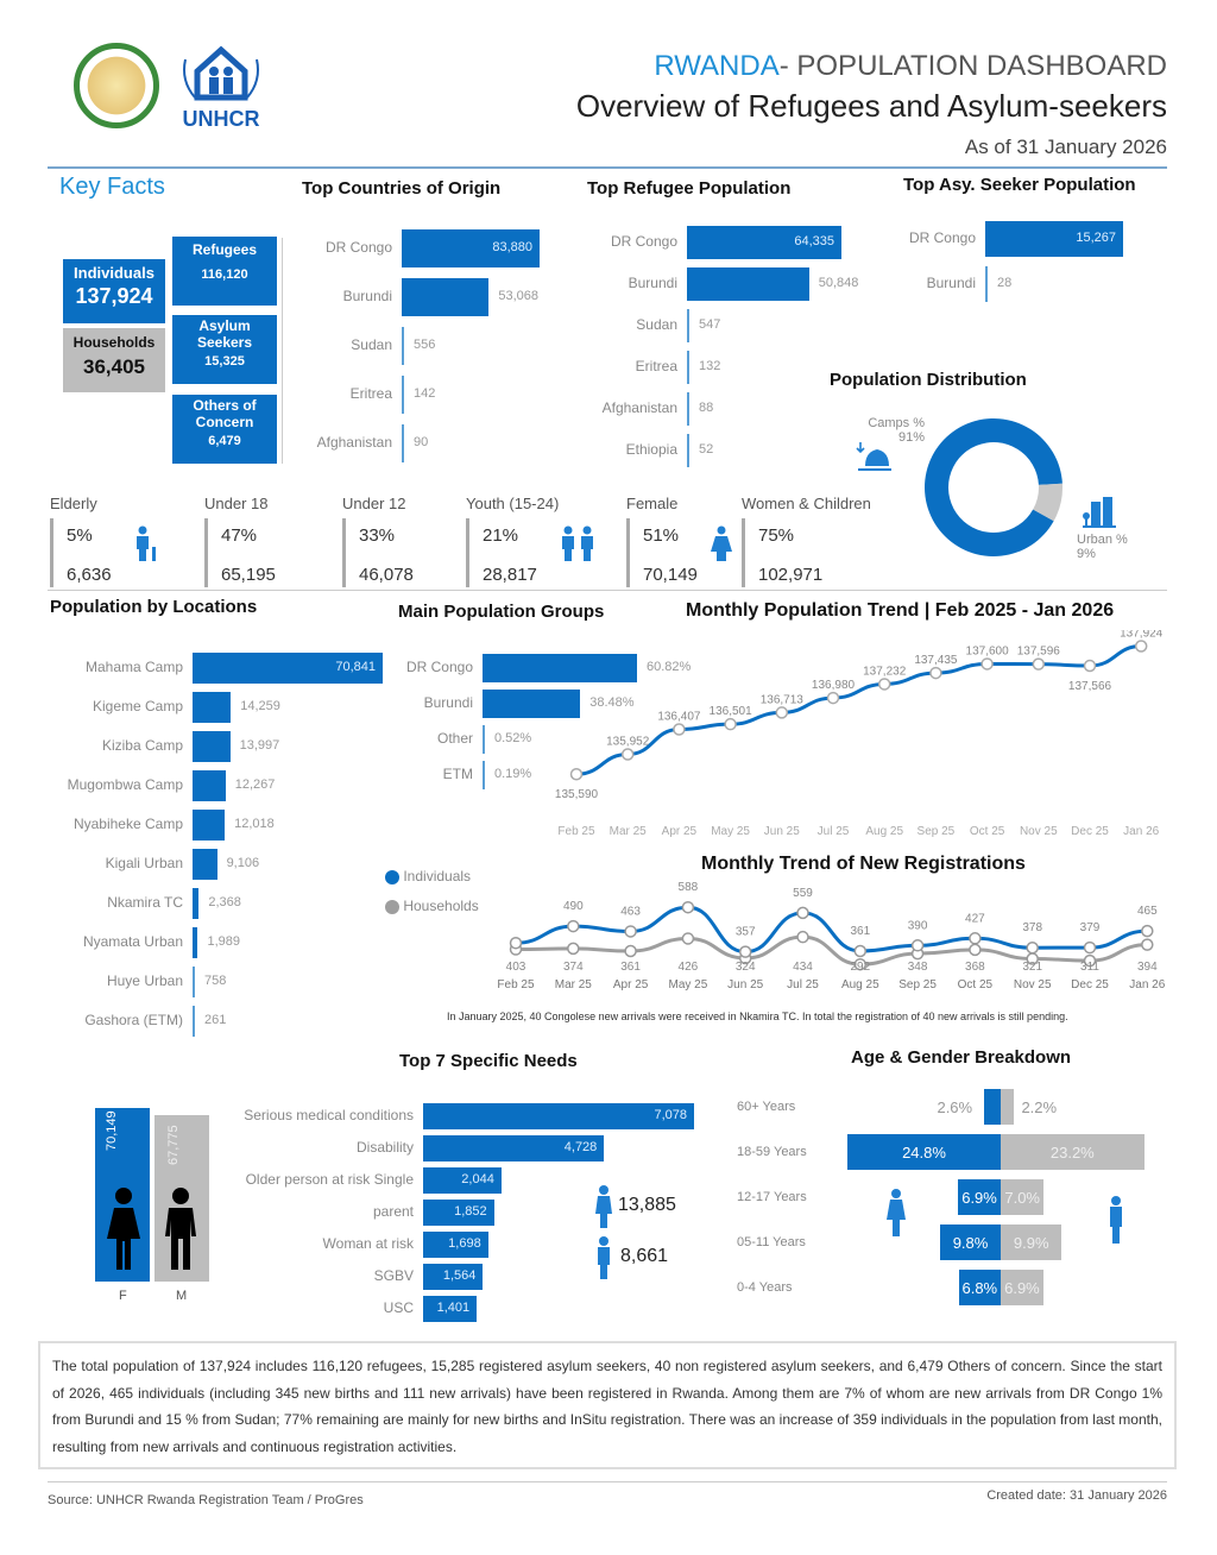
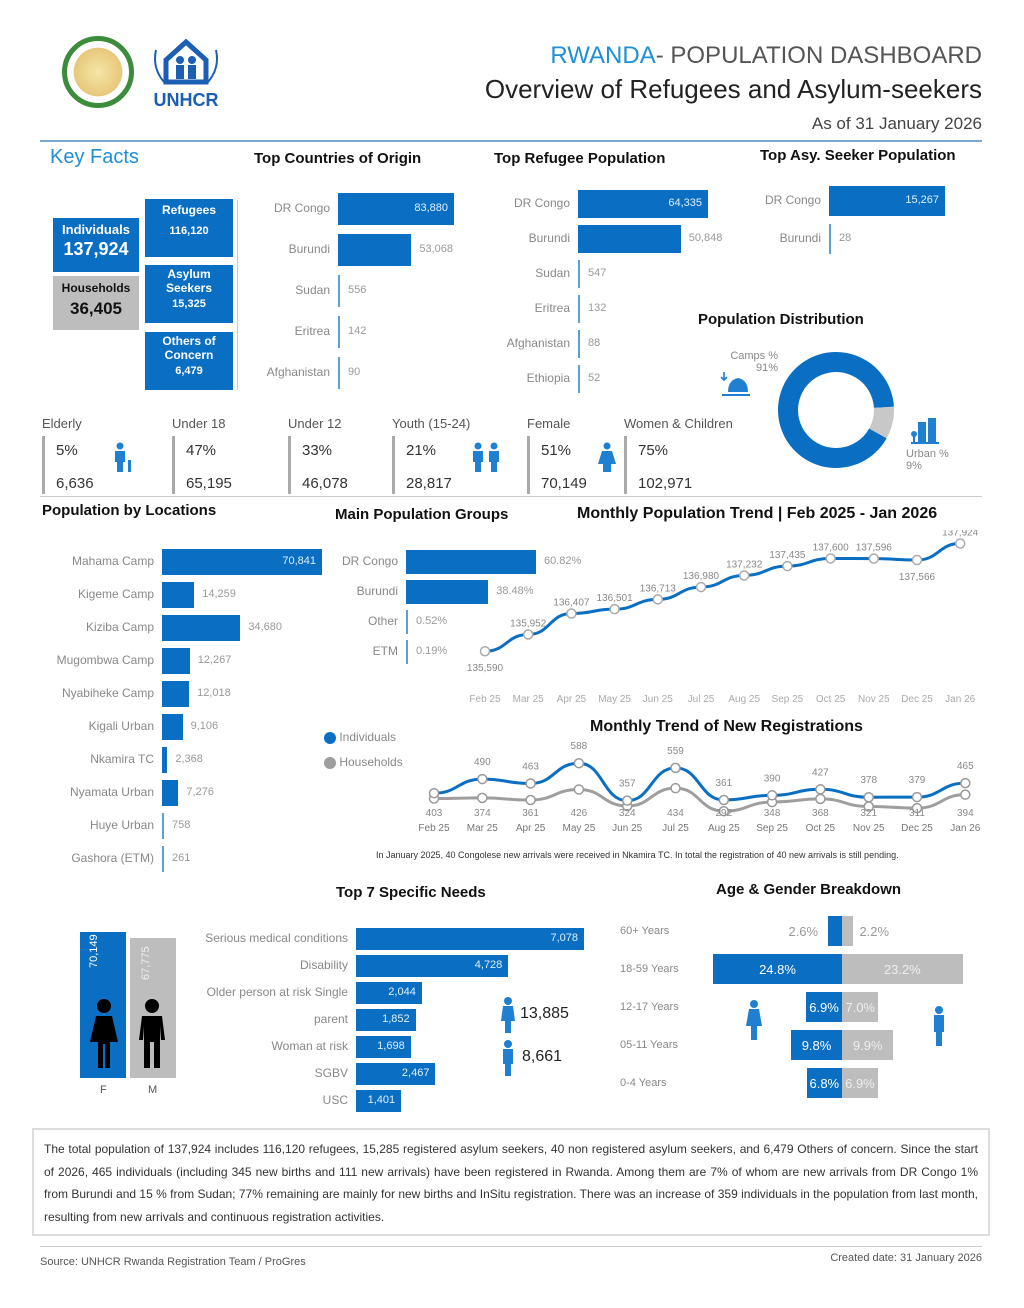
Population by Locations/Kiziba Camp: 13,997 -> 34,680
Population by Locations/Nyamata Urban: 1,989 -> 7,276
Top 7 Specific Needs/SGBV: 1,564 -> 2,467
